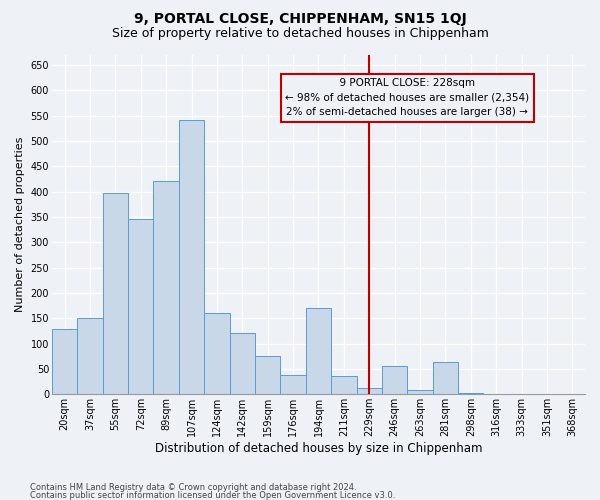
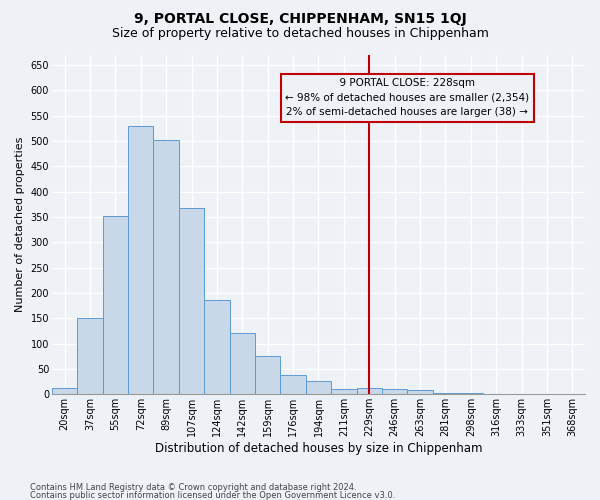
20sqm: 128 -> 13
55sqm: 398 -> 352
72sqm: 346 -> 530
89sqm: 422 -> 503
107sqm: 542 -> 368
124sqm: 160 -> 186
194sqm: 170 -> 27
211sqm: 36 -> 11
246sqm: 56 -> 11
281sqm: 64 -> 3
